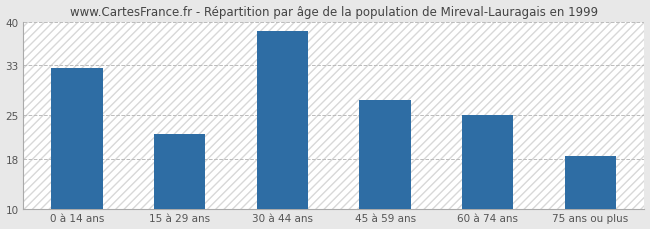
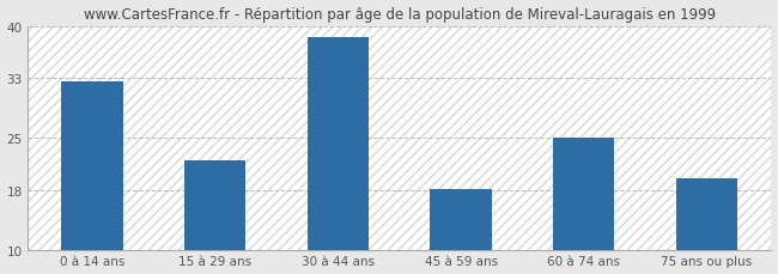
45 à 59 ans: 27.5 -> 18.2
75 ans ou plus: 18.5 -> 19.6
